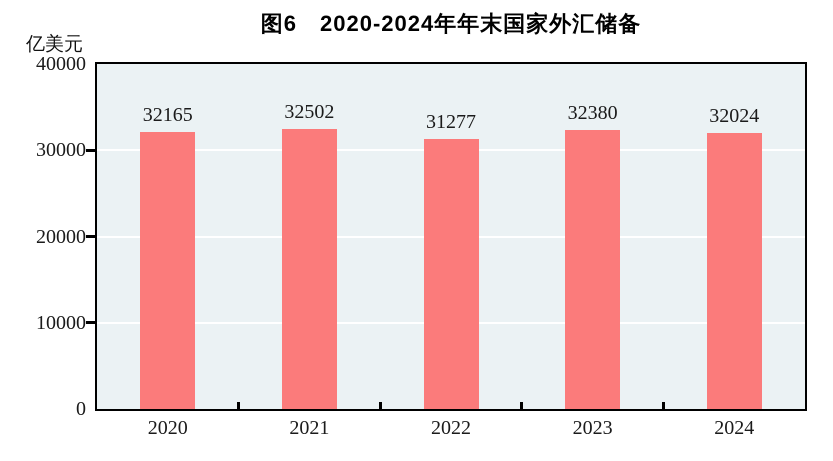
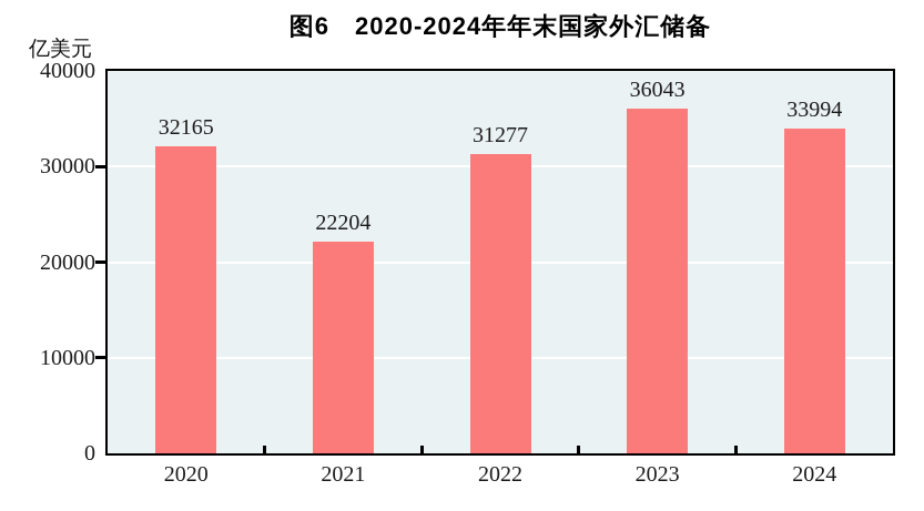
2021: 32502 -> 22204
2023: 32380 -> 36043
2024: 32024 -> 33994
